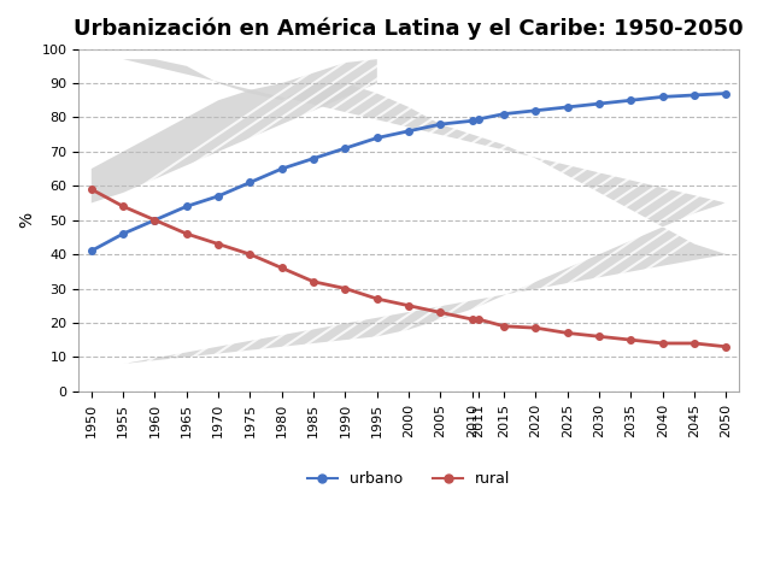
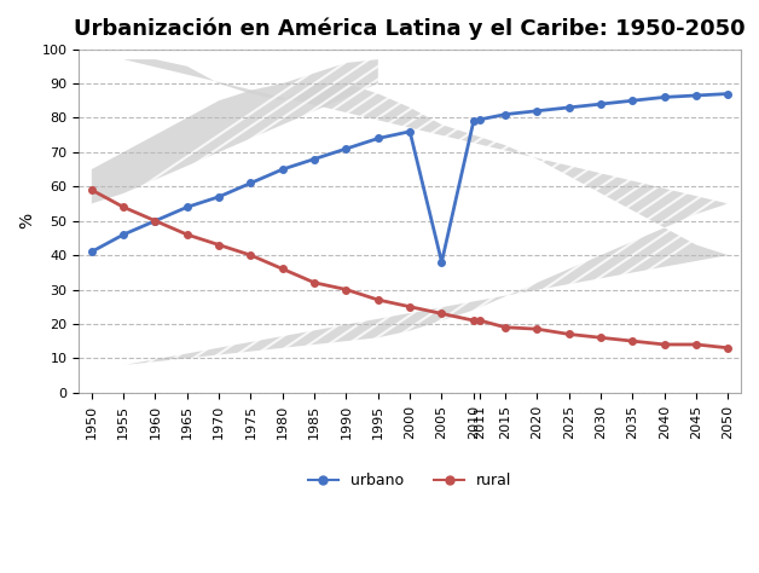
urbano/2005: 78.0 -> 38.0
